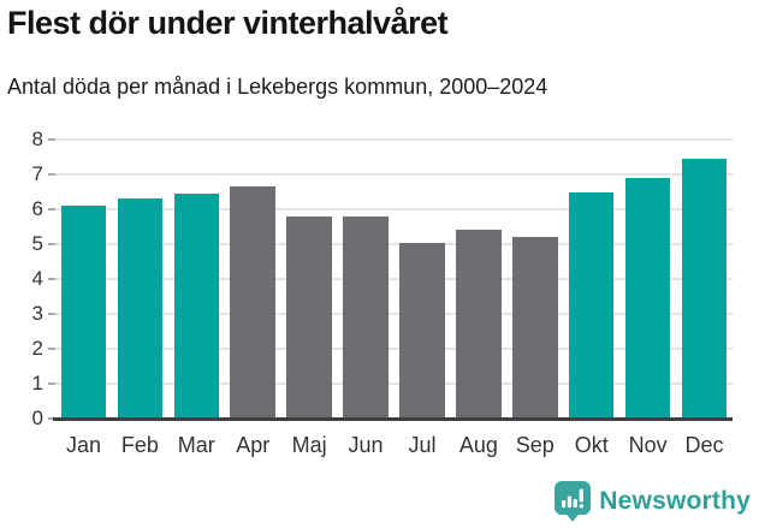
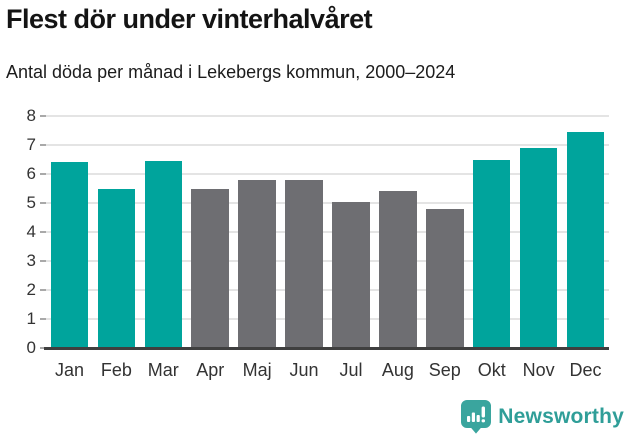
Jan: 6.1 -> 6.4
Feb: 6.3 -> 5.5
Apr: 6.7 -> 5.5
Sep: 5.2 -> 4.8
